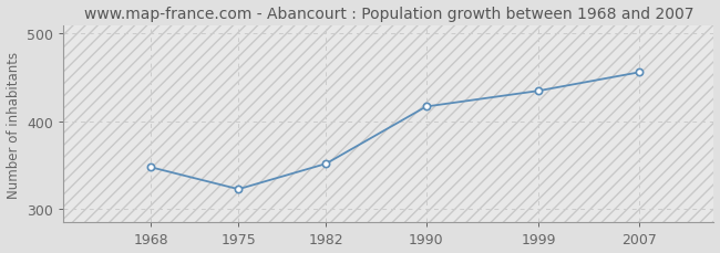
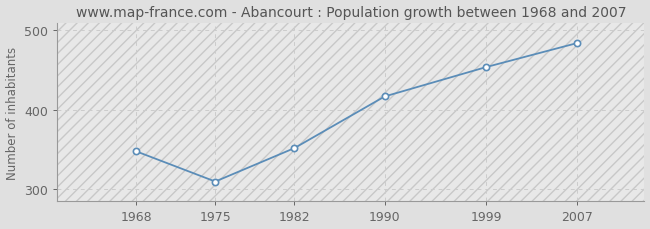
1975: 323 -> 310
1999: 435 -> 454
2007: 456 -> 484
